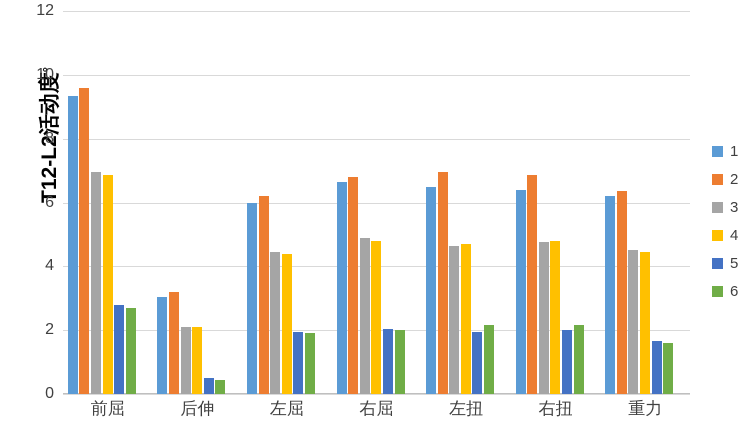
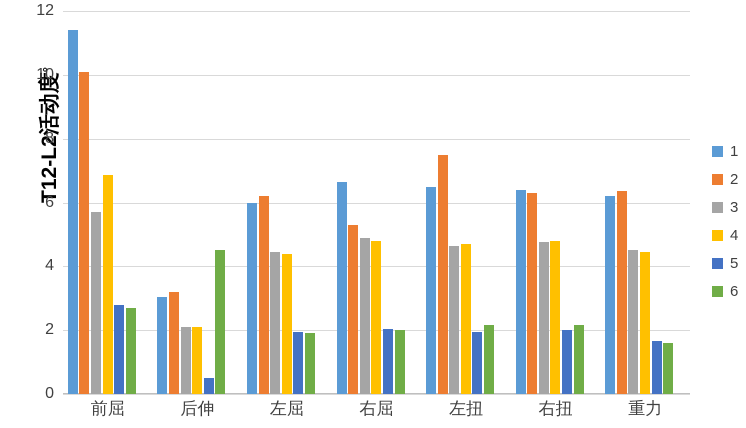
1/前屈: 9.3 -> 11.4
2/前屈: 9.6 -> 10.1
3/前屈: 7.0 -> 5.7
6/后伸: 0.5 -> 4.5
2/右屈: 6.8 -> 5.3
2/左扭: 7.0 -> 7.5
2/右扭: 6.8 -> 6.3
